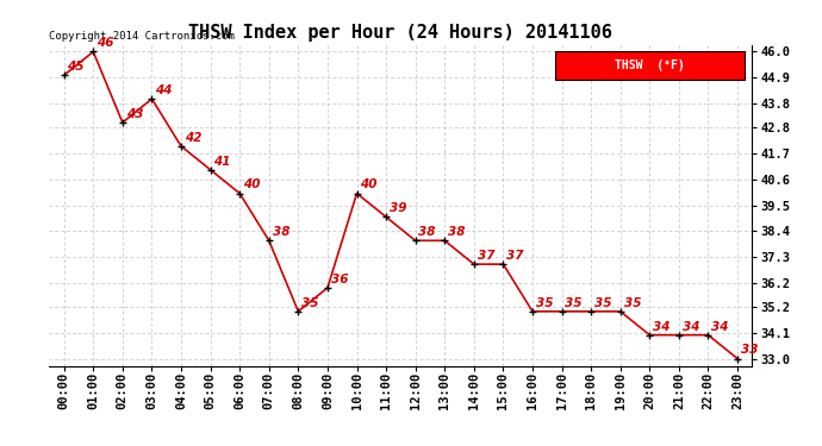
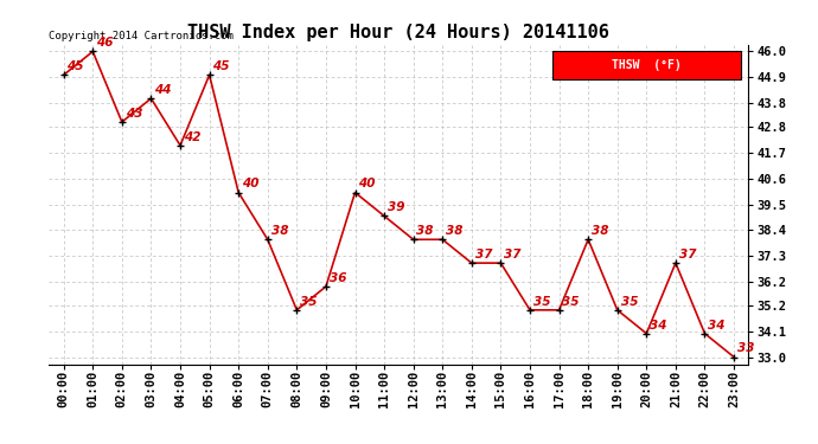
05:00: 41 -> 45
18:00: 35 -> 38
21:00: 34 -> 37
